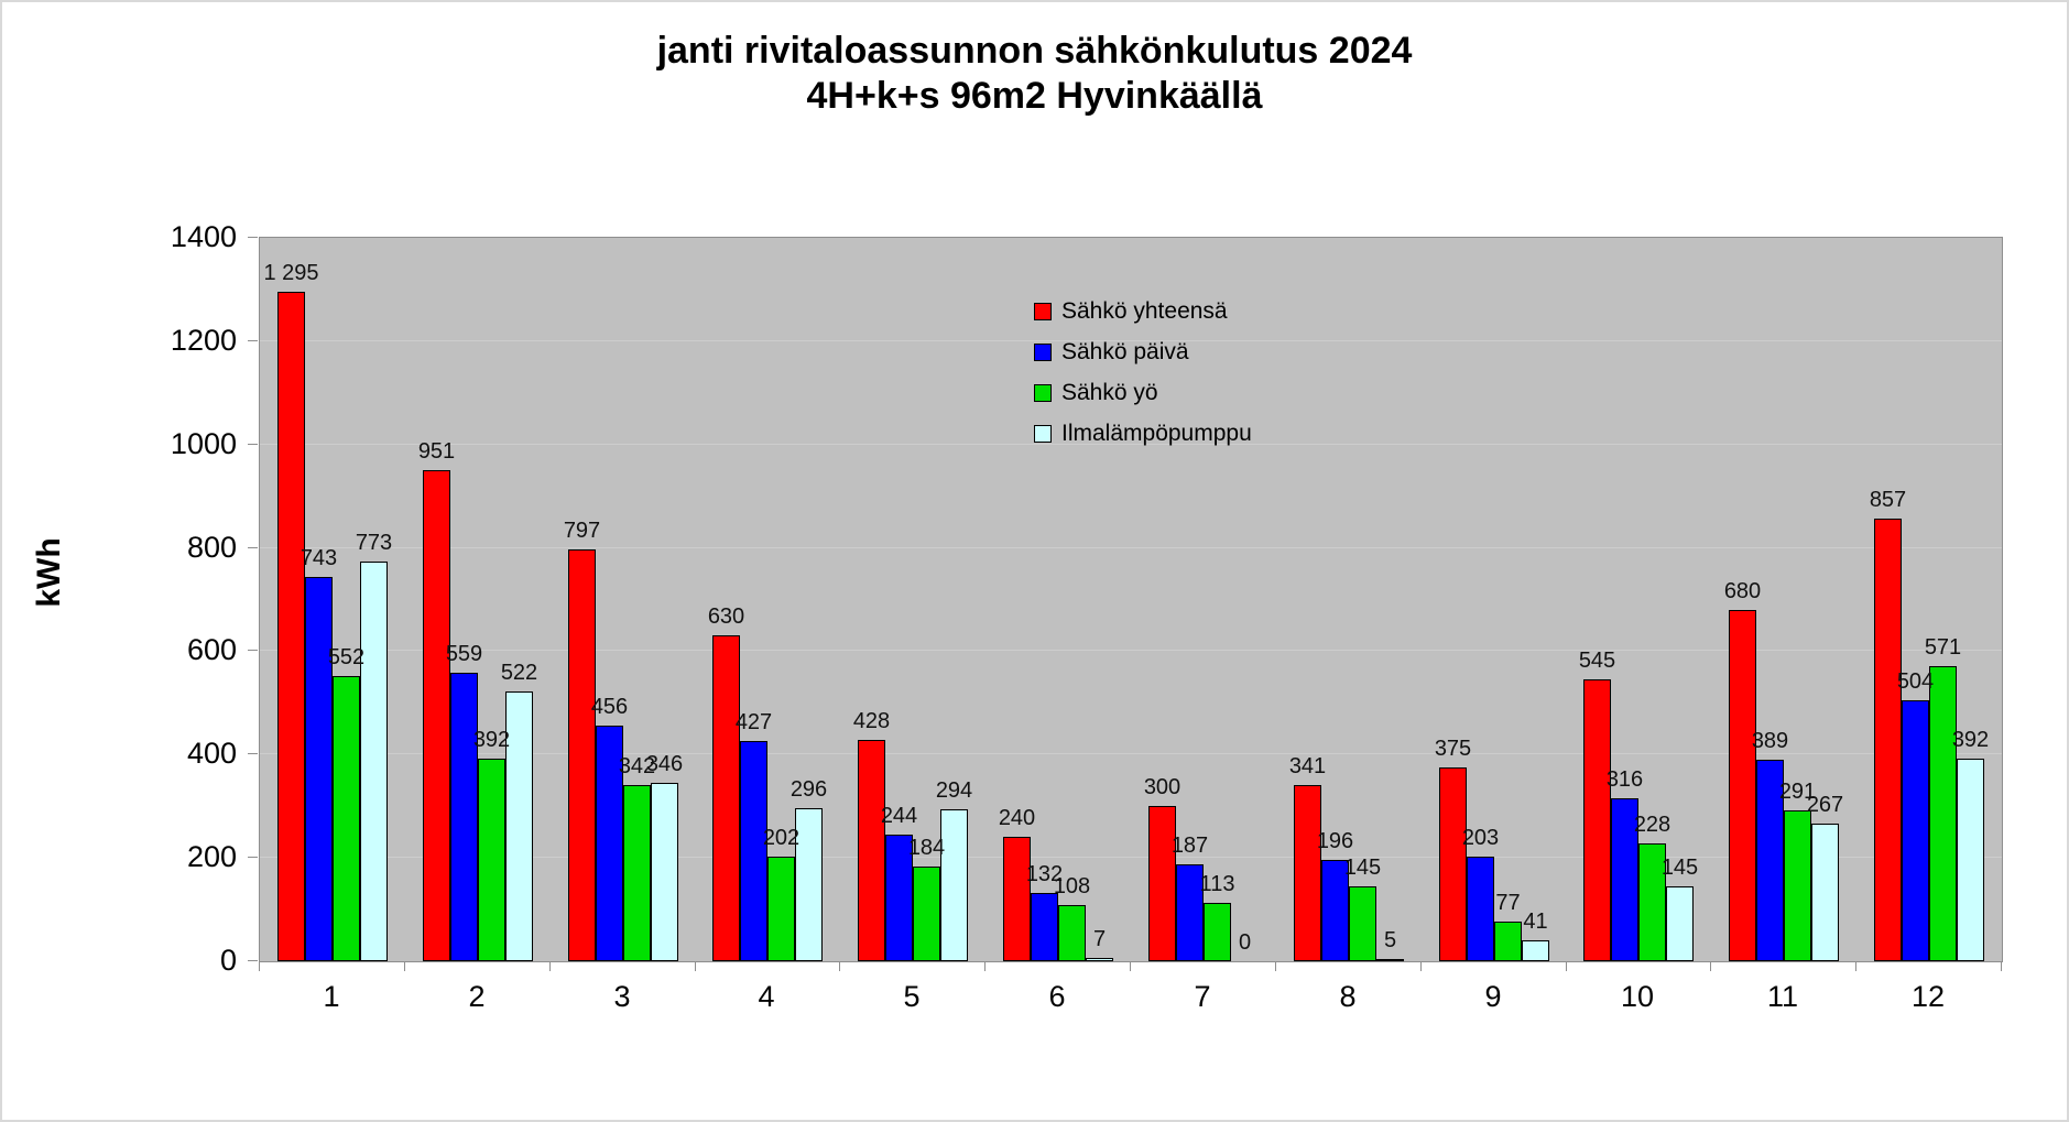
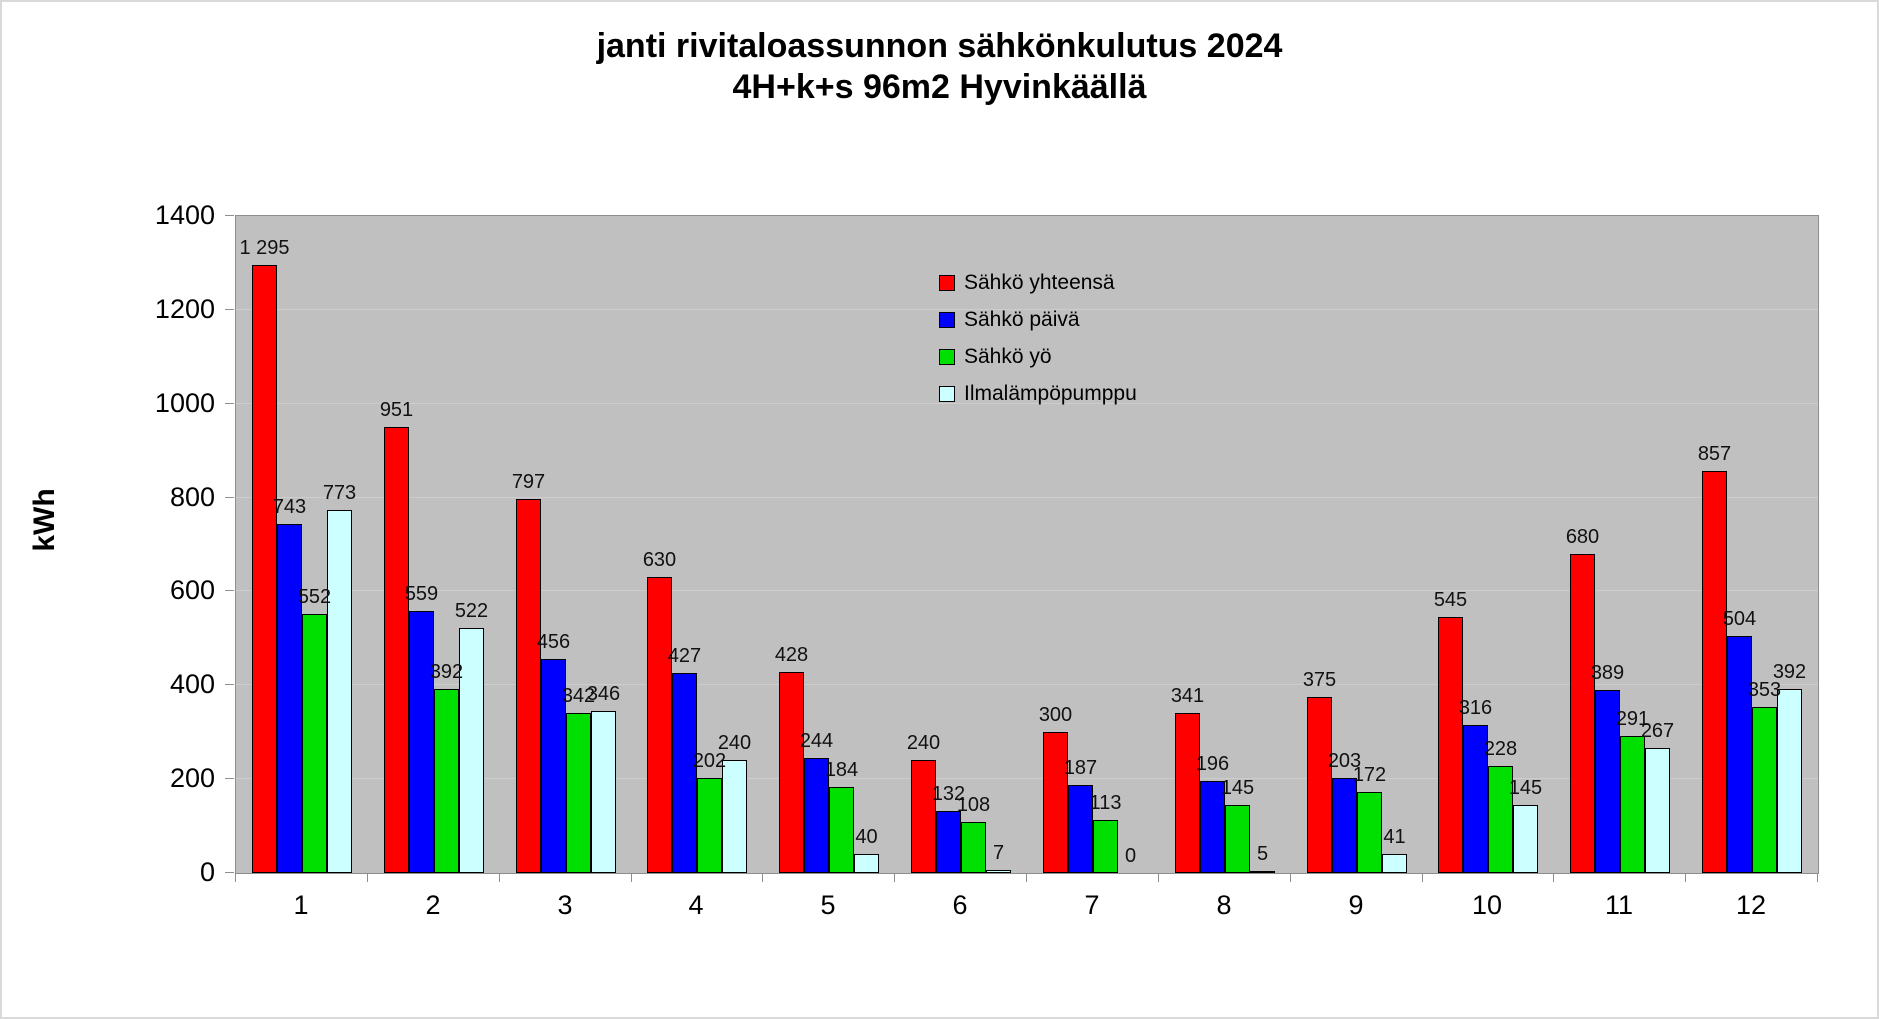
Ilmalämpöpumppu/4: 296 -> 240
Ilmalämpöpumppu/5: 294 -> 40
Sähkö yö/9: 77 -> 172
Sähkö yö/12: 571 -> 353
